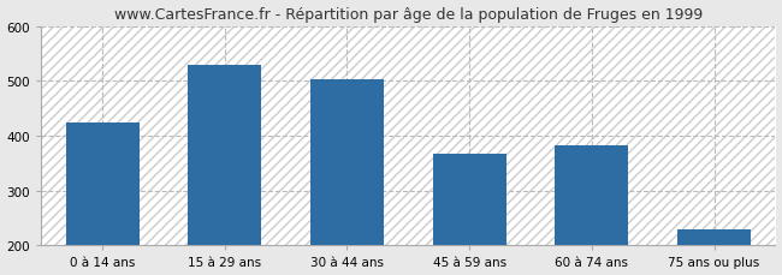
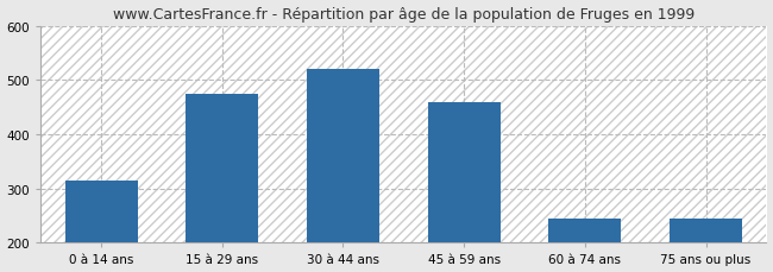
0 à 14 ans: 425 -> 315
15 à 29 ans: 530 -> 475
30 à 44 ans: 502 -> 520
45 à 59 ans: 368 -> 460
60 à 74 ans: 382 -> 245
75 ans ou plus: 230 -> 245
